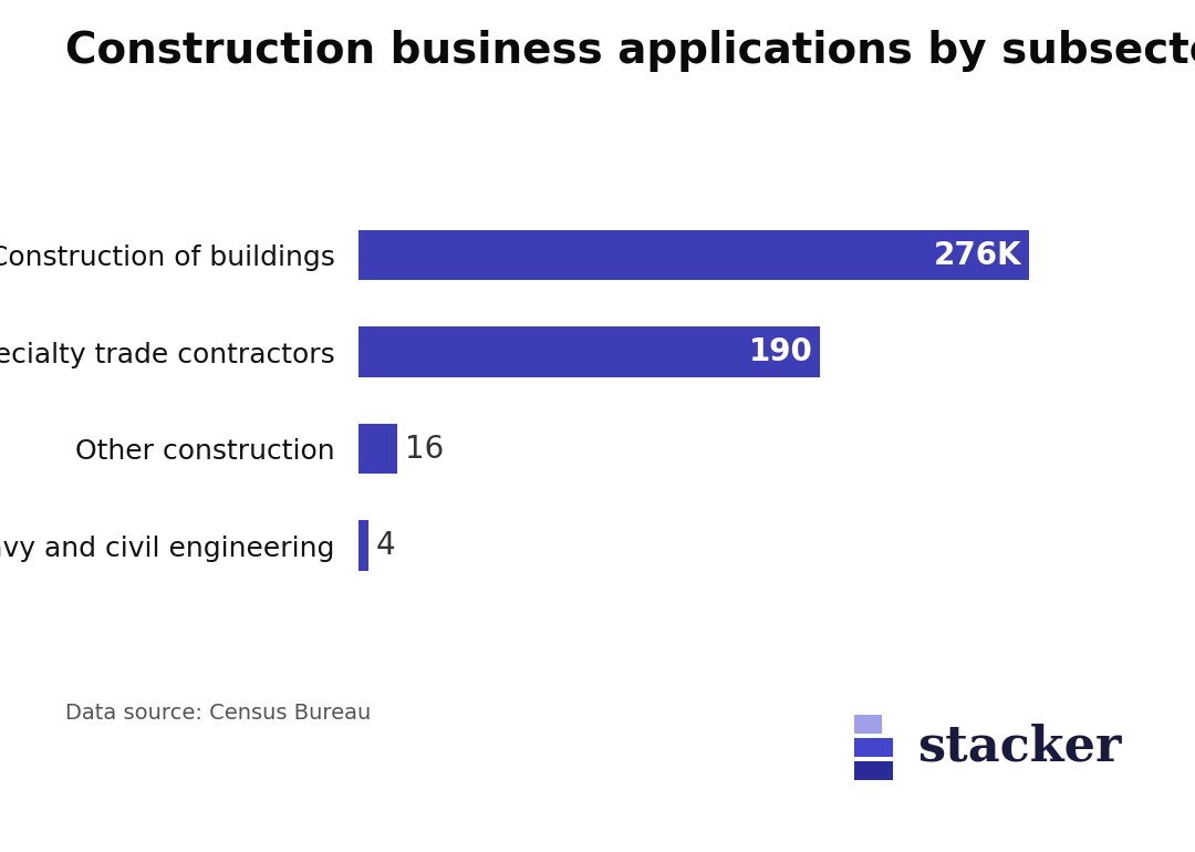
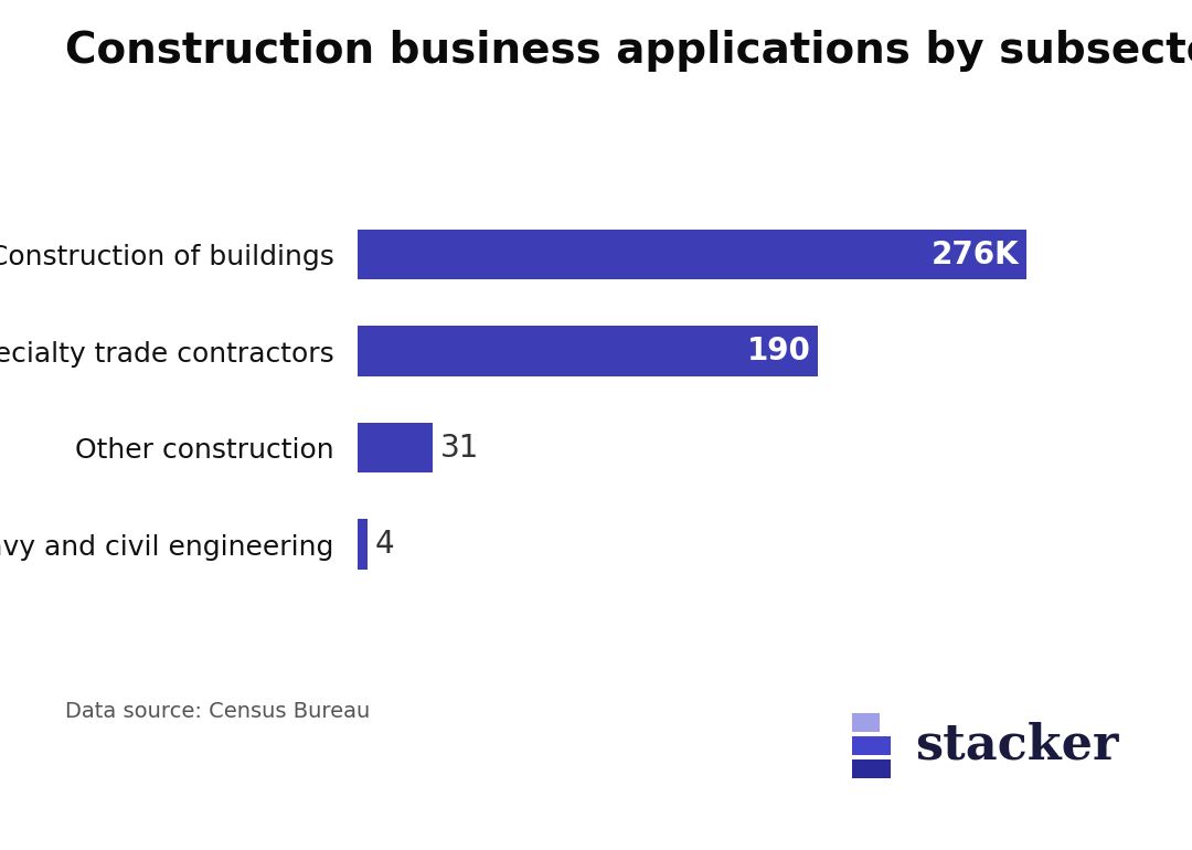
Other construction: 16 -> 31
